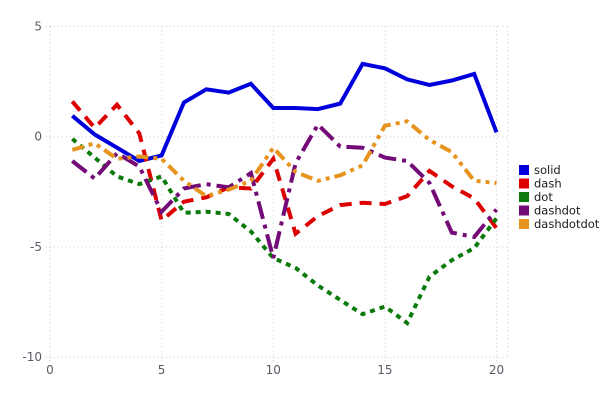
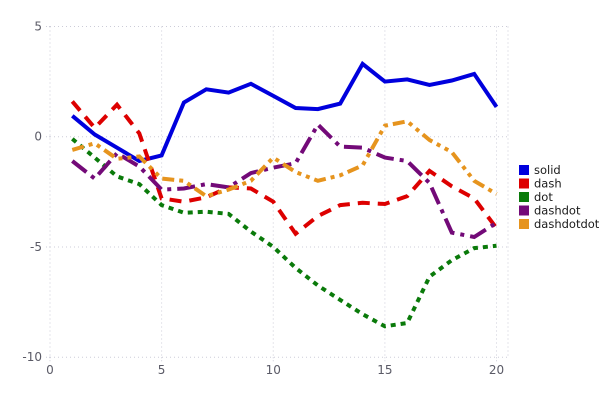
dash/5: -3.8 -> -2.8
dot/5: -1.8 -> -3.1
dashdot/5: -3.4 -> -2.4
dashdotdot/5: -1.0 -> -1.9
solid/10: 1.3 -> 1.9
dash/10: -1.0 -> -3.0
dot/10: -5.5 -> -5.0
dashdot/10: -5.5 -> -1.4
dashdotdot/10: -0.5 -> -0.9
solid/15: 3.1 -> 2.5
dot/15: -7.7 -> -8.6
solid/20: 0.2 -> 1.4
dot/20: -3.7 -> -5.0
dashdot/20: -3.3 -> -3.9
dashdotdot/20: -2.1 -> -2.6
